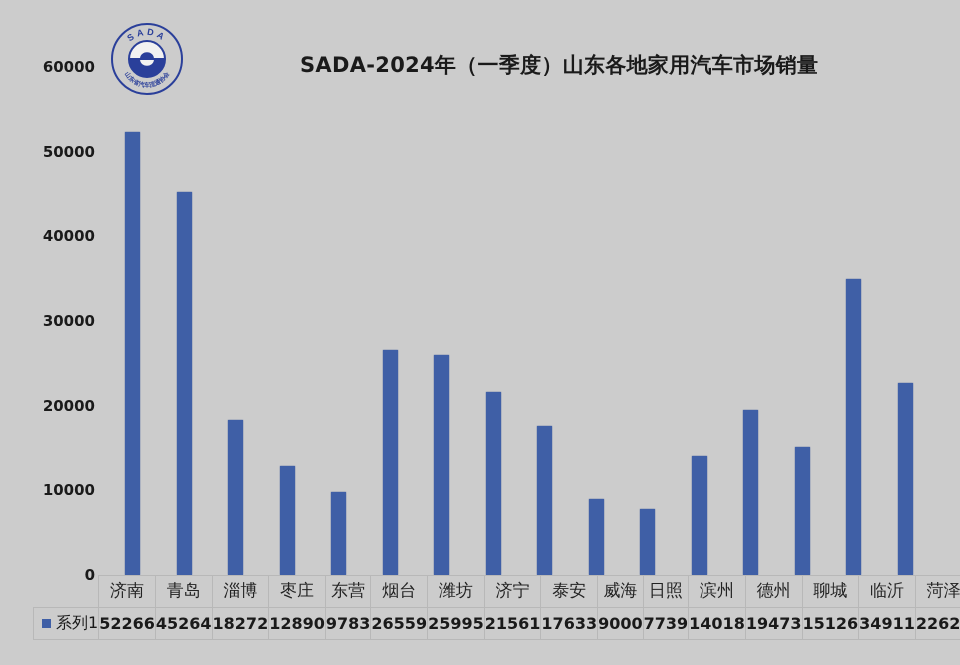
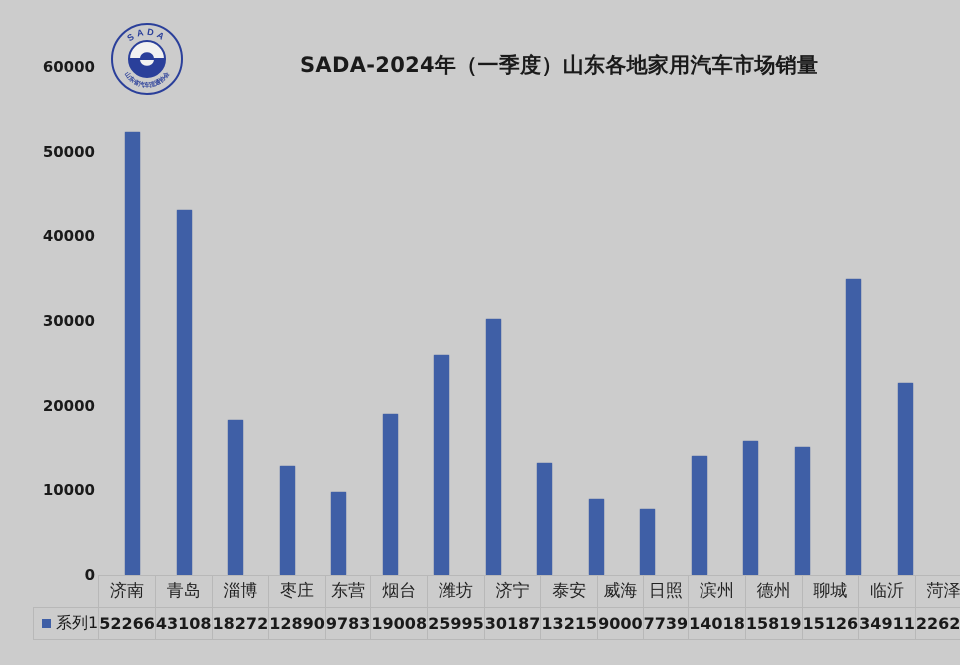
青岛: 45264 -> 43108
烟台: 26559 -> 19008
济宁: 21561 -> 30187
泰安: 17633 -> 13215
德州: 19473 -> 15819
